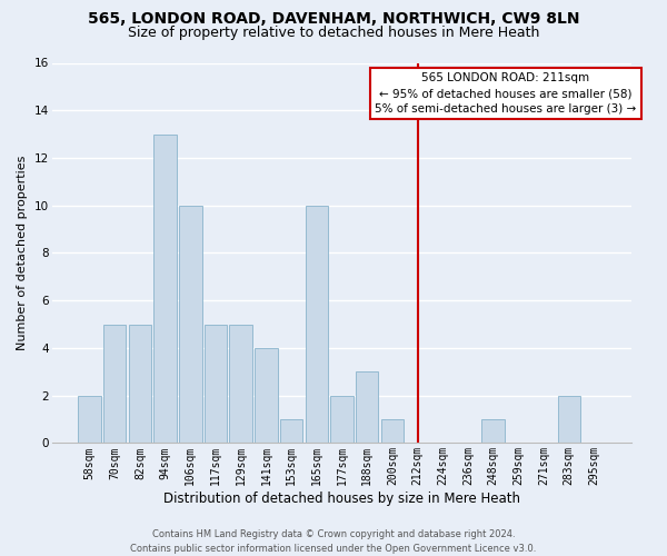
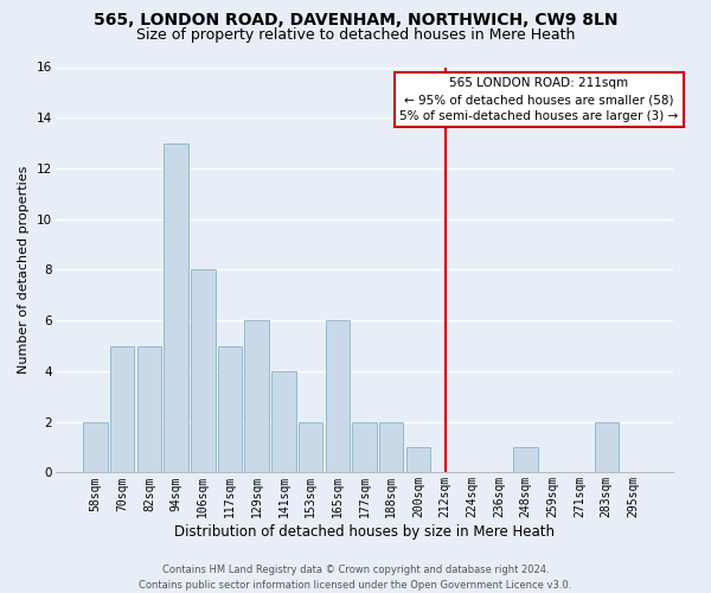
106sqm: 10 -> 8
129sqm: 5 -> 6
153sqm: 1 -> 2
165sqm: 10 -> 6
188sqm: 3 -> 2
